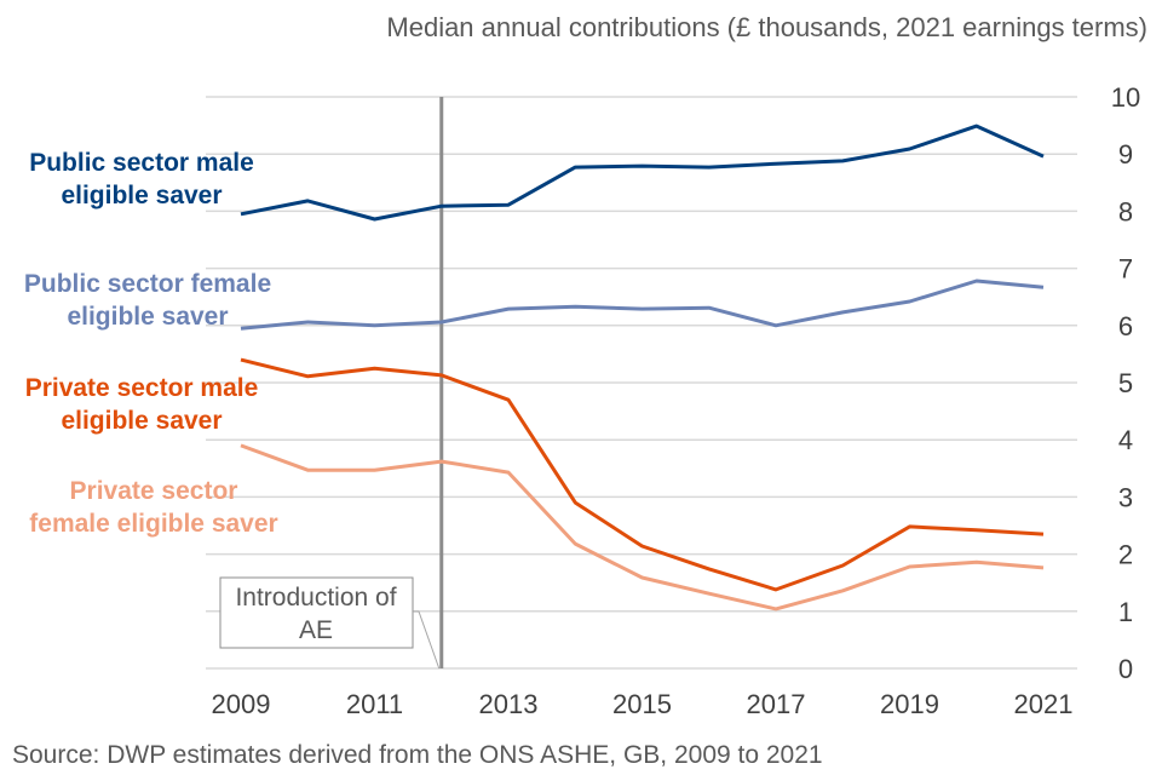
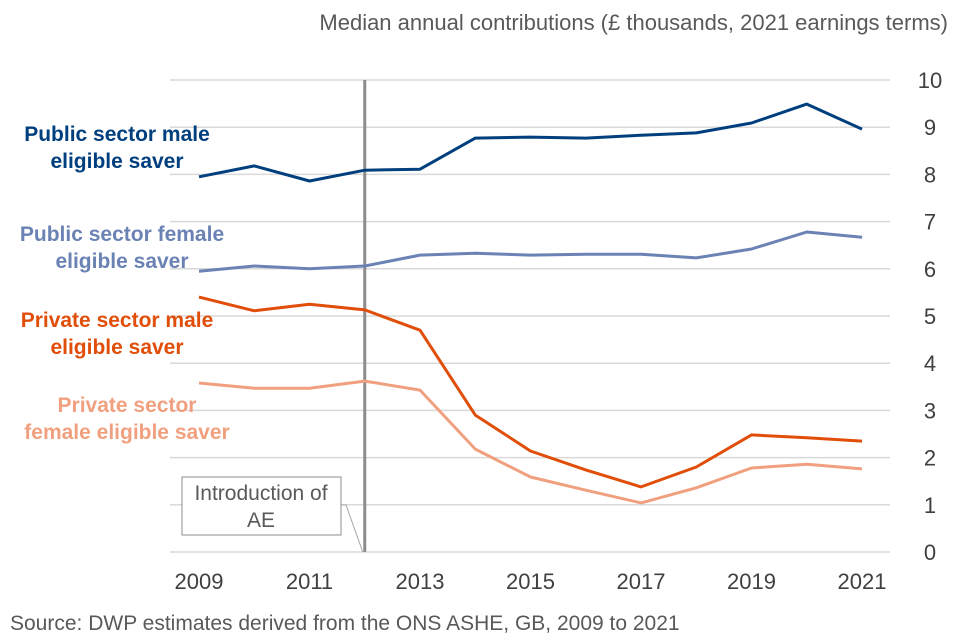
Private sector female eligible saver/2009: 3.9 -> 3.6
Public sector female eligible saver/2017: 6.0 -> 6.3
